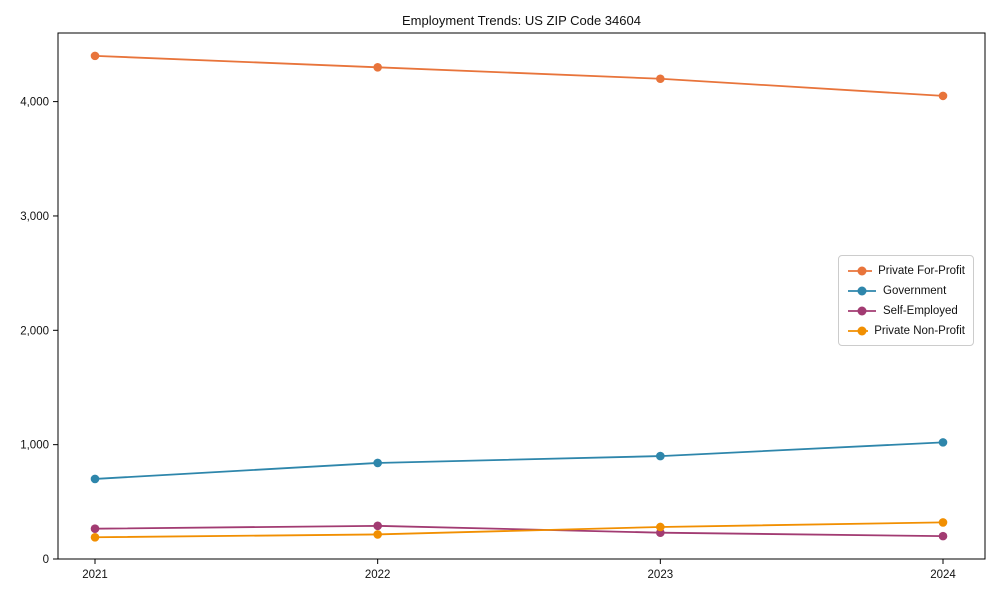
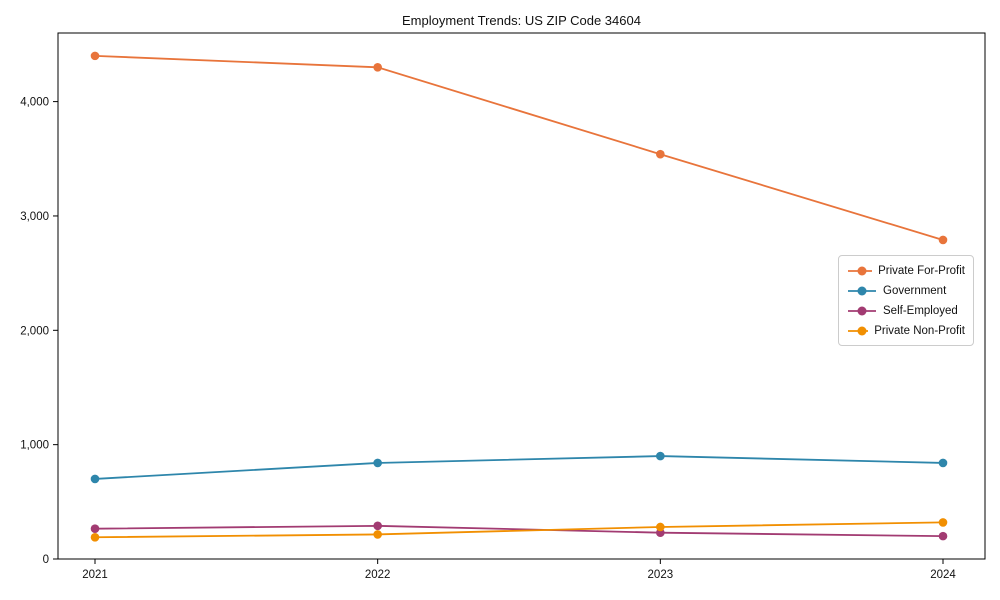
Private For-Profit/2023: 4200 -> 3540
Private For-Profit/2024: 4050 -> 2790
Government/2024: 1020 -> 840
